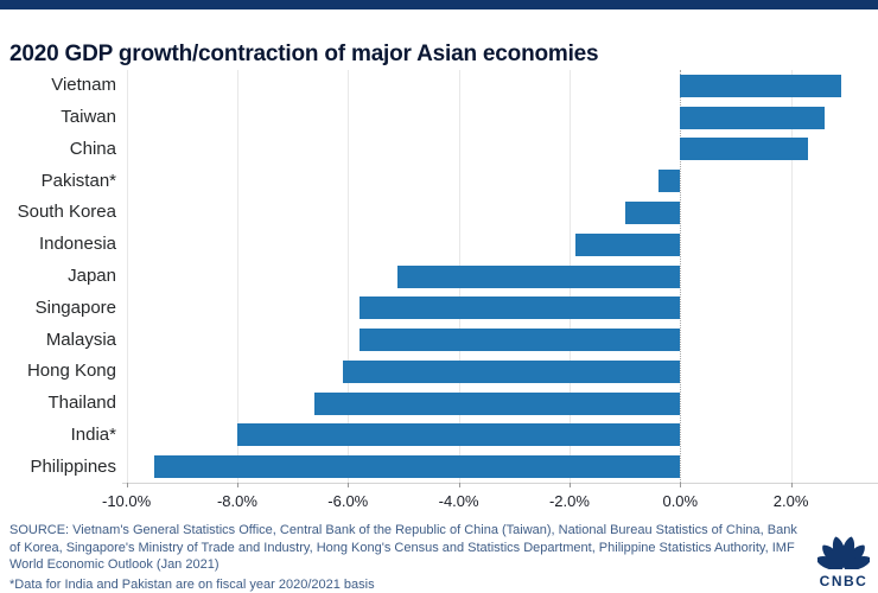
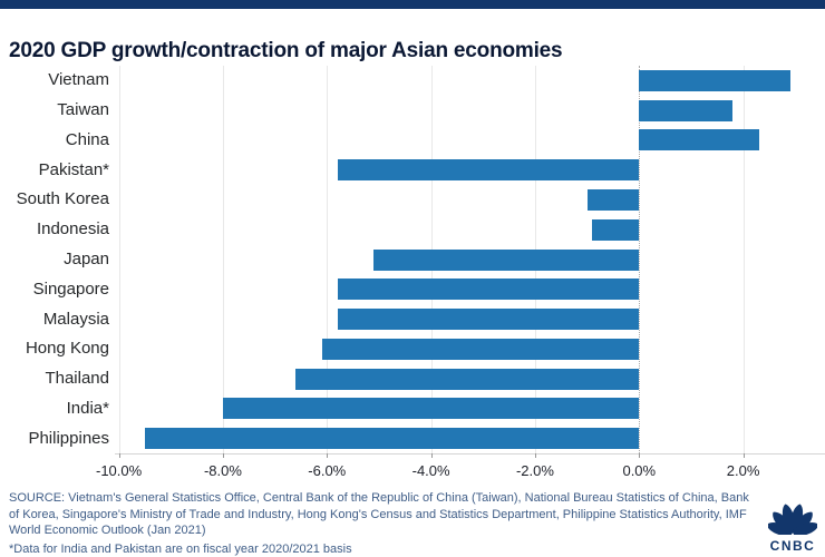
Taiwan: 2.6% -> 1.8%
Pakistan*: -0.4% -> -5.8%
Indonesia: -1.9% -> -0.9%
